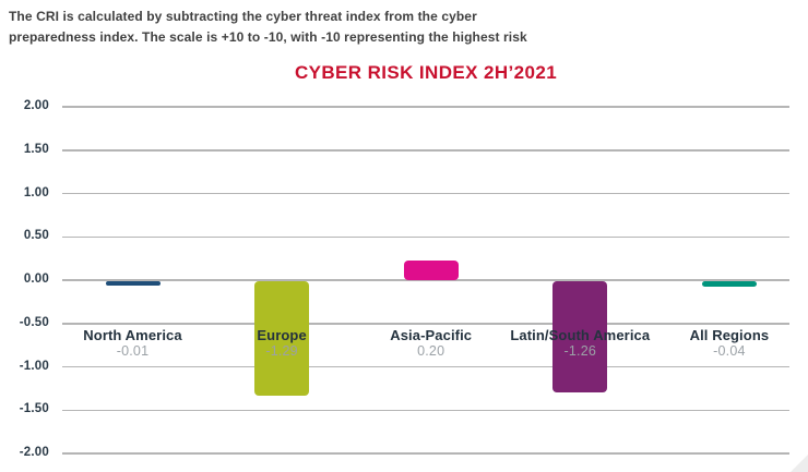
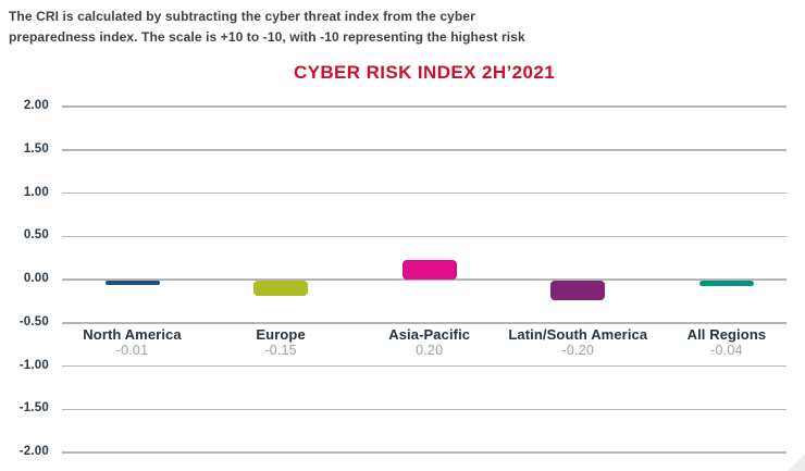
Europe: -1.29 -> -0.15
Latin/South America: -1.26 -> -0.20
